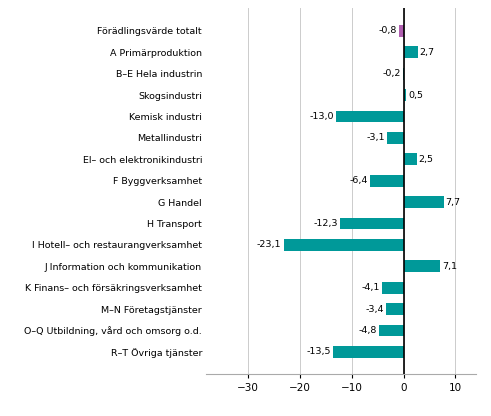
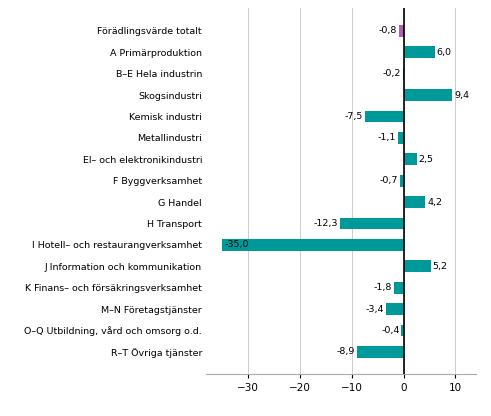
A Primärproduktion: 2,7 -> 6,0
Skogsindustri: 0,5 -> 9,4
Kemisk industri: -13,0 -> -7,5
Metallindustri: -3,1 -> -1,1
F Byggverksamhet: -6,4 -> -0,7
G Handel: 7,7 -> 4,2
I Hotell– och restaurangverksamhet: -23,1 -> -35,0
J Information och kommunikation: 7,1 -> 5,2
K Finans– och försäkringsverksamhet: -4,1 -> -1,8
O–Q Utbildning, vård och omsorg o.d.: -4,8 -> -0,4
R–T Övriga tjänster: -13,5 -> -8,9
